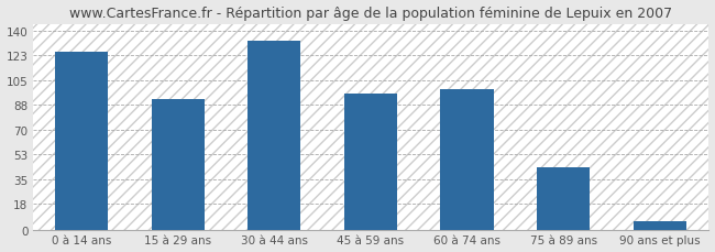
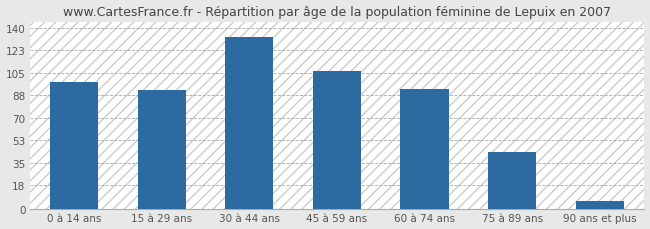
0 à 14 ans: 125 -> 98
45 à 59 ans: 96 -> 107
60 à 74 ans: 99 -> 93
